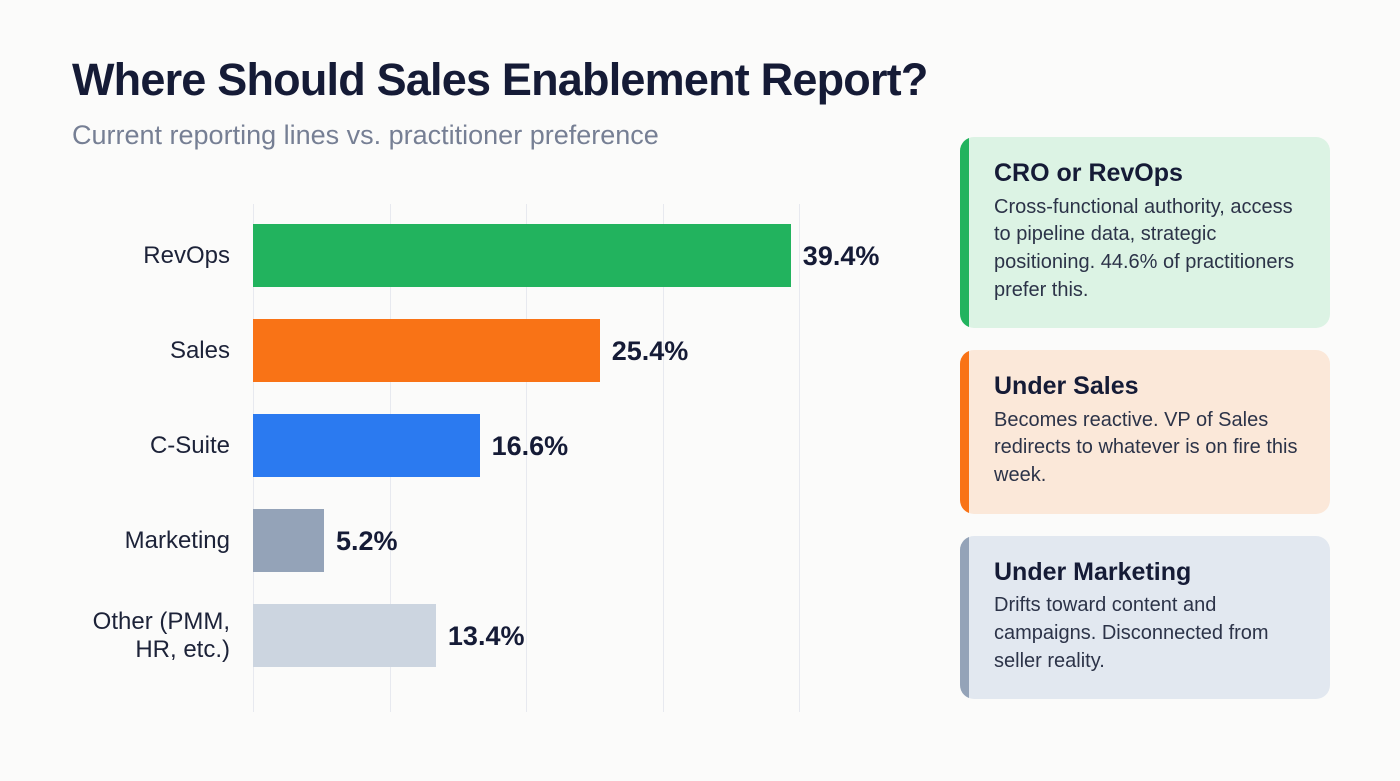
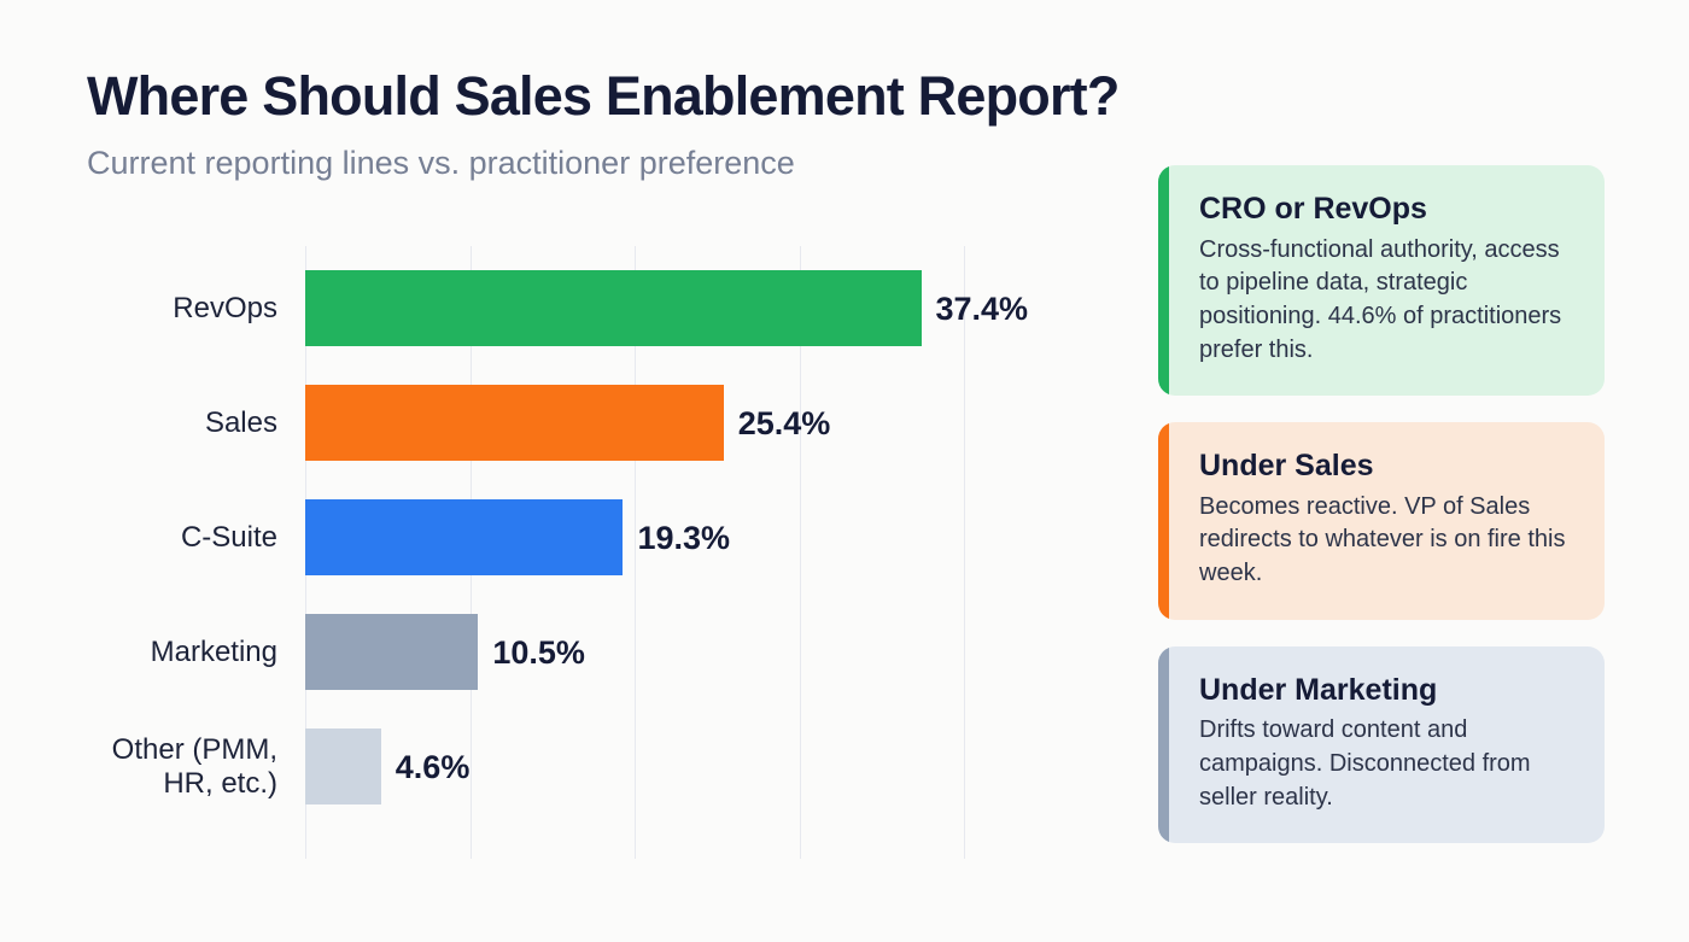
RevOps: 39.4% -> 37.4%
C-Suite: 16.6% -> 19.3%
Marketing: 5.2% -> 10.5%
Other (PMM, HR, etc.): 13.4% -> 4.6%
